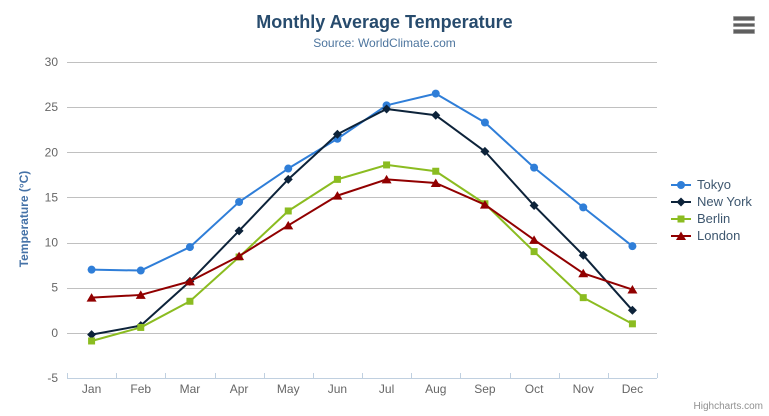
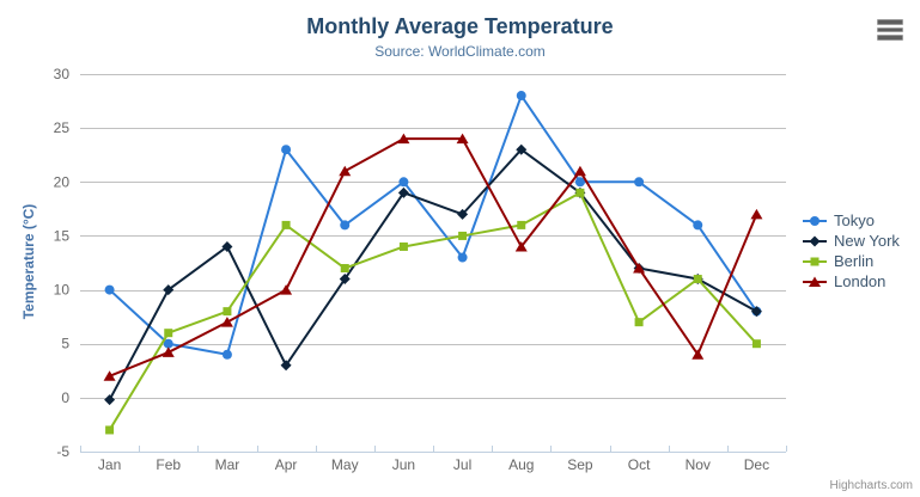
Tokyo/Jan: 7 -> 10
Berlin/Jan: -1 -> -3
London/Jan: 4 -> 2
Tokyo/Feb: 7 -> 5
New York/Feb: 1 -> 10
Berlin/Feb: 1 -> 6
Tokyo/Mar: 10 -> 4
New York/Mar: 6 -> 14
Berlin/Mar: 4 -> 8
London/Mar: 6 -> 7
Tokyo/Apr: 14 -> 23
New York/Apr: 11 -> 3
Berlin/Apr: 8 -> 16
London/Apr: 8 -> 10
Tokyo/May: 18 -> 16
New York/May: 17 -> 11
Berlin/May: 14 -> 12
London/May: 12 -> 21
Tokyo/Jun: 22 -> 20
New York/Jun: 22 -> 19
Berlin/Jun: 17 -> 14
London/Jun: 15 -> 24
Tokyo/Jul: 25 -> 13
New York/Jul: 25 -> 17
Berlin/Jul: 19 -> 15
London/Jul: 17 -> 24
Tokyo/Aug: 26 -> 28
New York/Aug: 24 -> 23
Berlin/Aug: 18 -> 16
London/Aug: 17 -> 14
Tokyo/Sep: 23 -> 20
New York/Sep: 20 -> 19
Berlin/Sep: 14 -> 19
London/Sep: 14 -> 21
Tokyo/Oct: 18 -> 20
New York/Oct: 14 -> 12
Berlin/Oct: 9 -> 7
London/Oct: 10 -> 12
Tokyo/Nov: 14 -> 16
New York/Nov: 9 -> 11
Berlin/Nov: 4 -> 11
London/Nov: 7 -> 4
Tokyo/Dec: 10 -> 8
New York/Dec: 2 -> 8
Berlin/Dec: 1 -> 5
London/Dec: 5 -> 17
